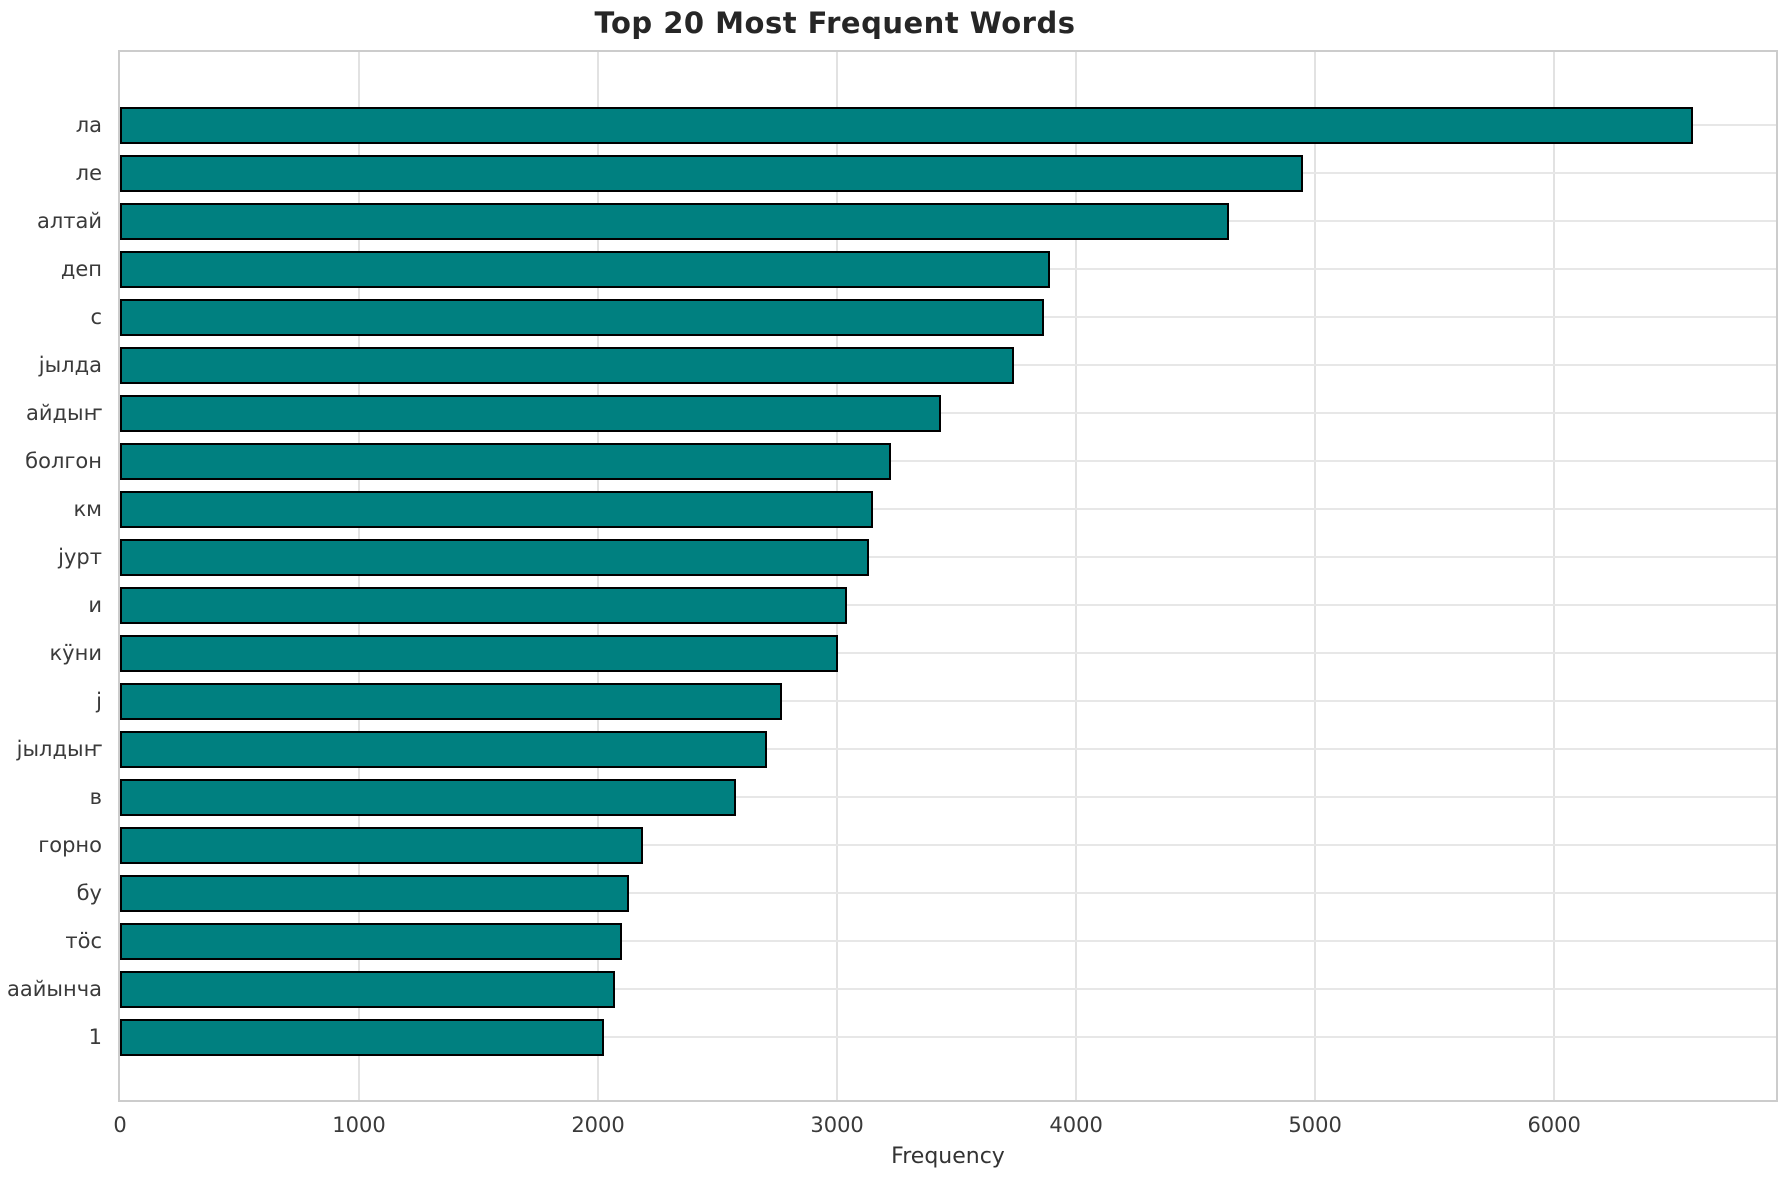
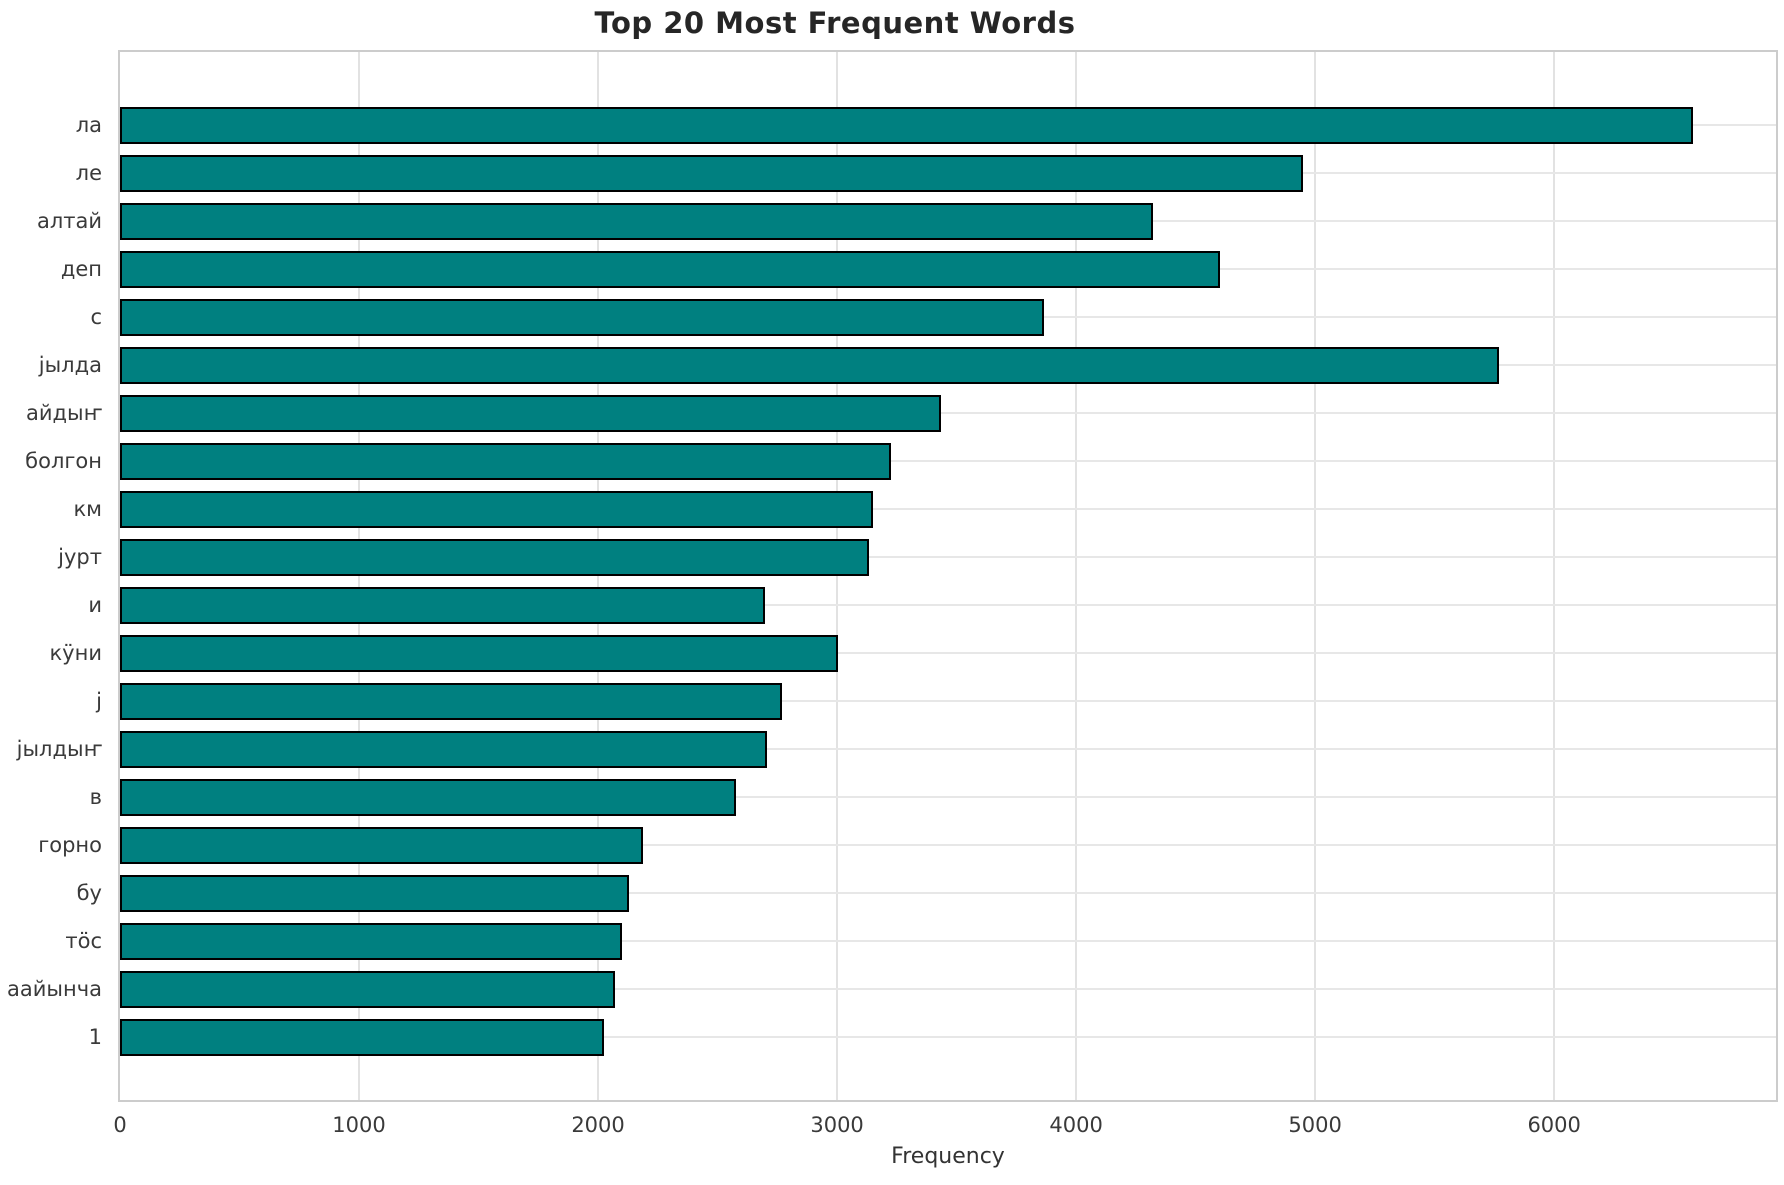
алтай: 4640 -> 4320
деп: 3890 -> 4600
јылда: 3740 -> 5770
и: 3040 -> 2700
